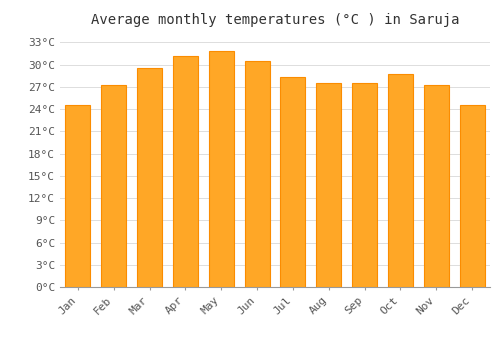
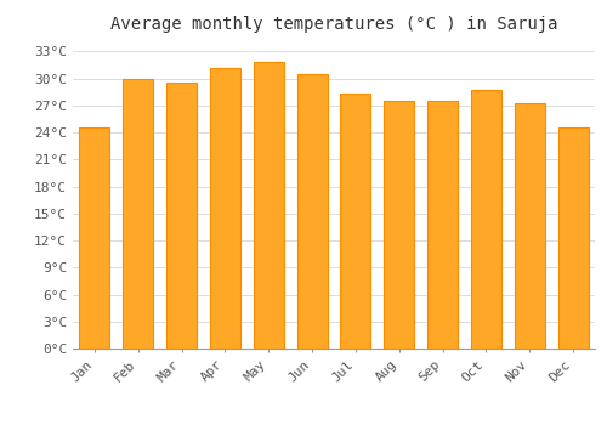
Feb: 27.2°C -> 30.0°C
